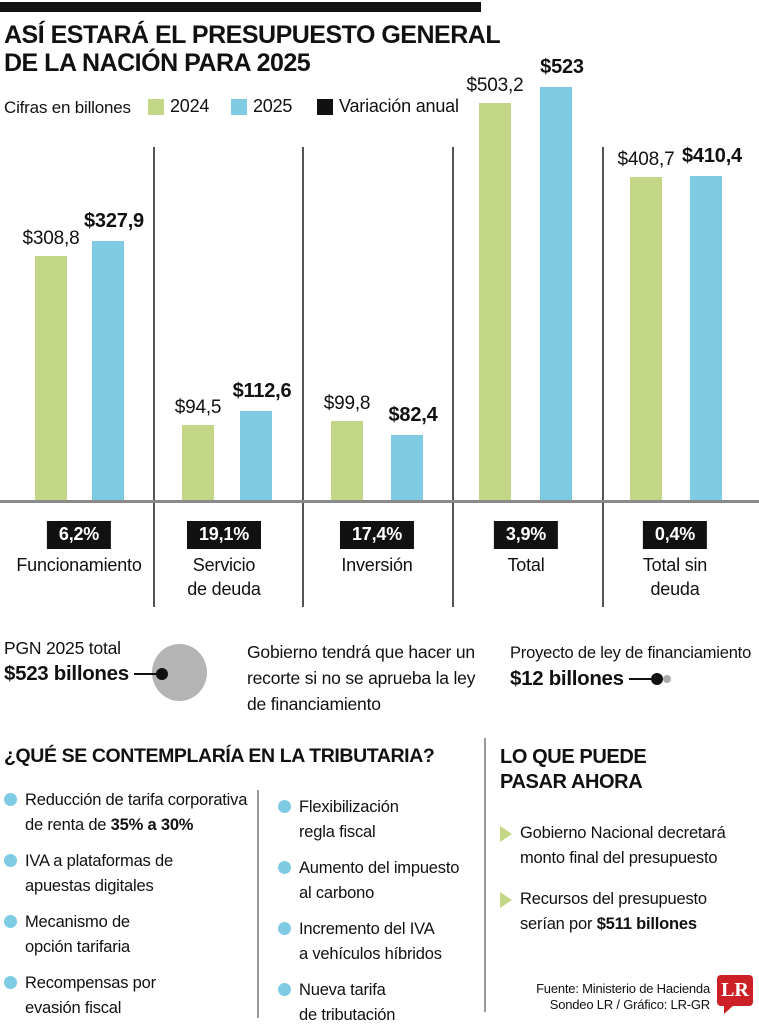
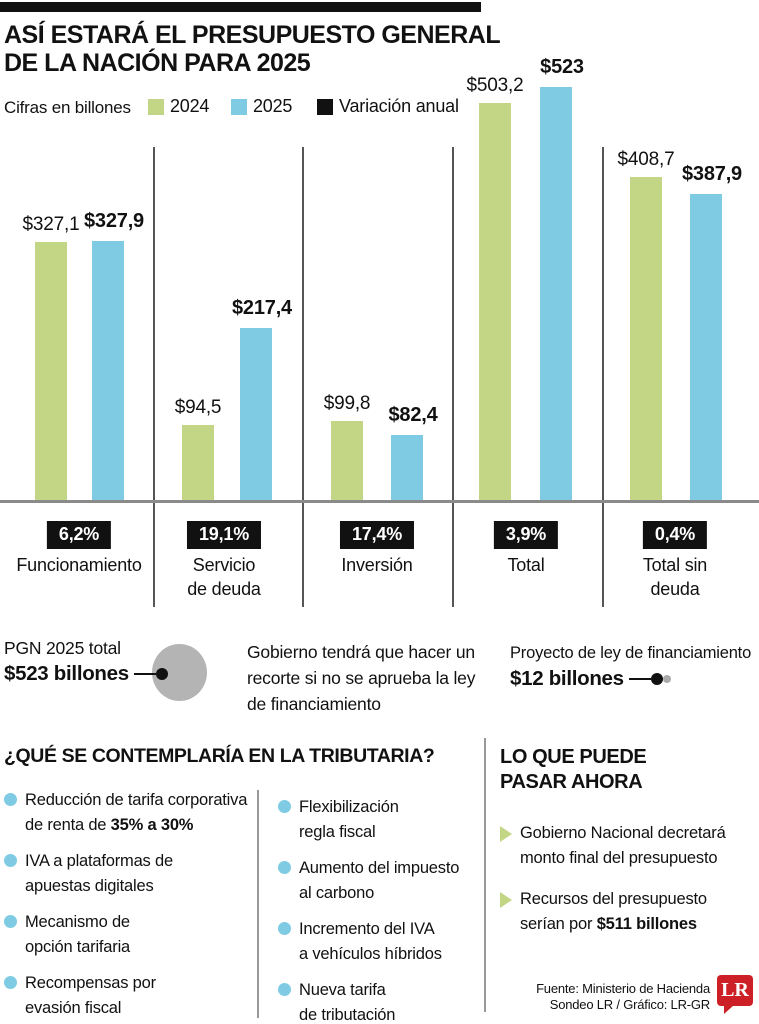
2024/Funcionamiento: $308,8 -> $327,1
2025/Servicio de deuda: $112,6 -> $217,4
2025/Total sin deuda: $410,4 -> $387,9
